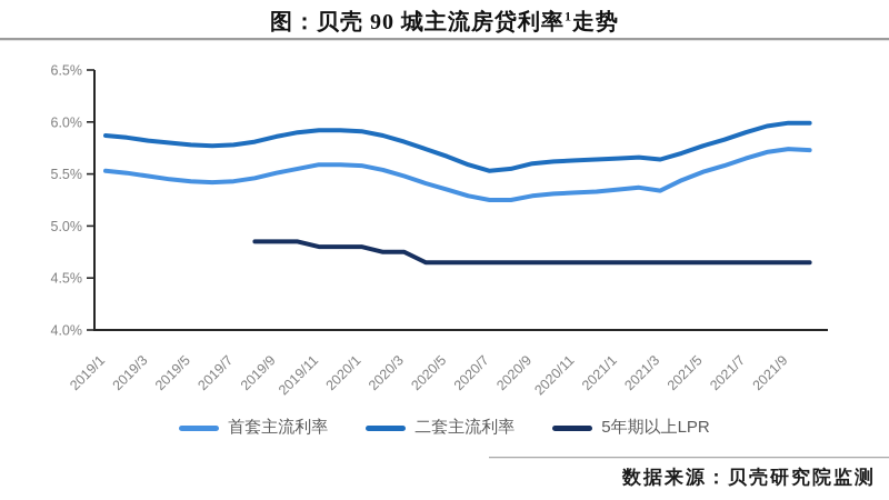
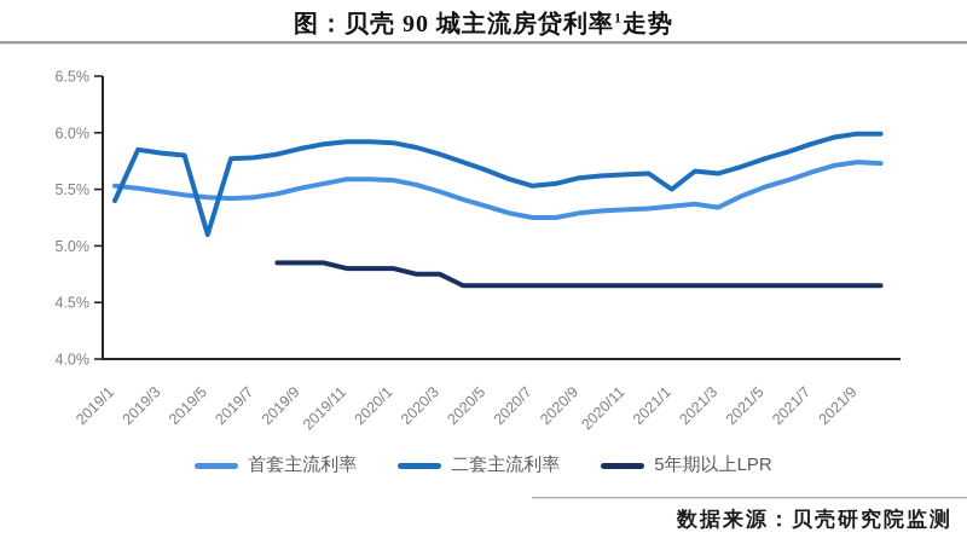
二套主流利率/2019/1: 5.9% -> 5.4%
二套主流利率/2019/5: 5.8% -> 5.1%
二套主流利率/2021/1: 5.7% -> 5.5%
